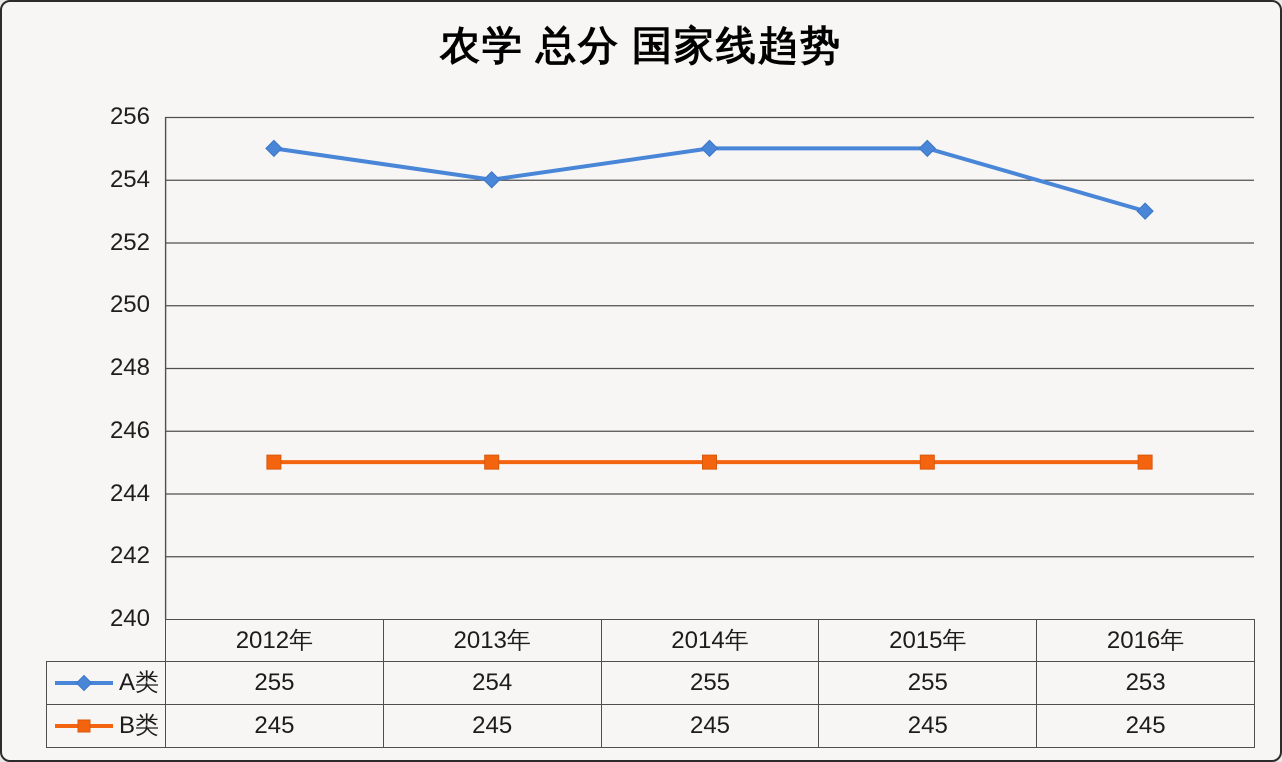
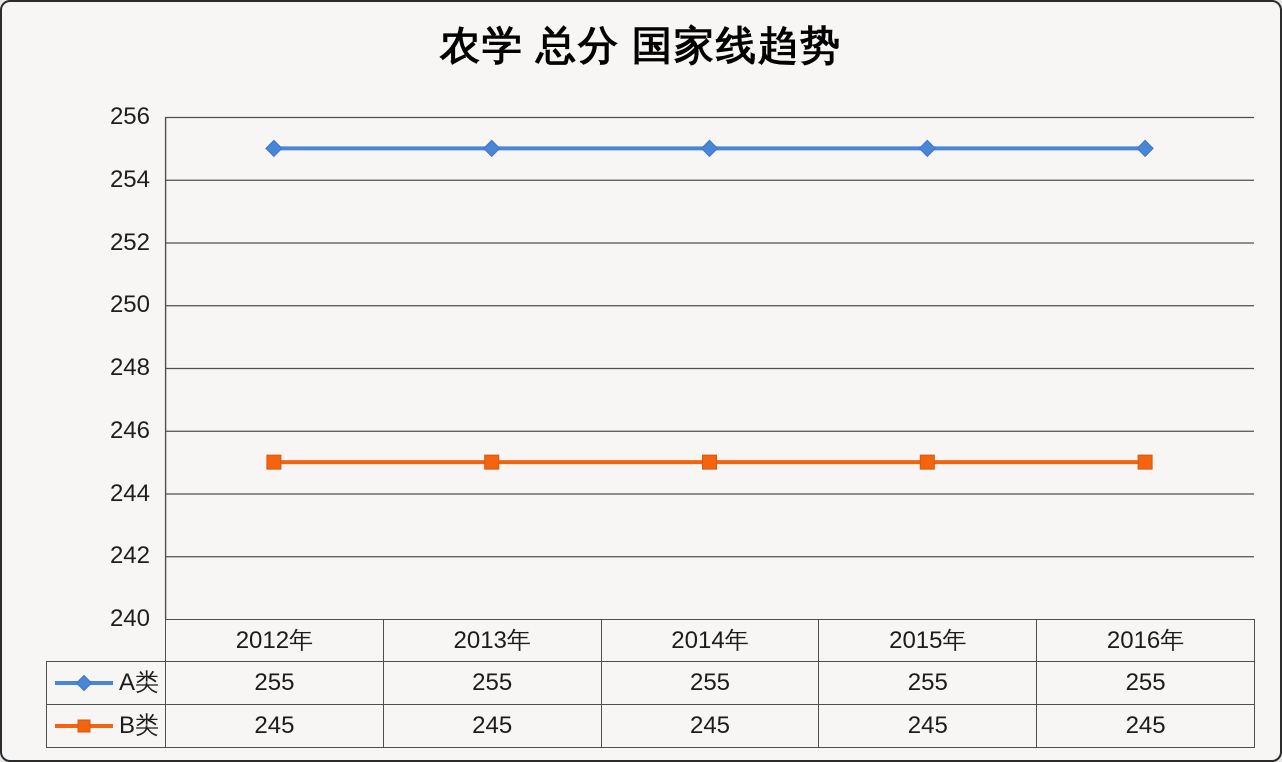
A类/2013年: 254 -> 255
A类/2016年: 253 -> 255
